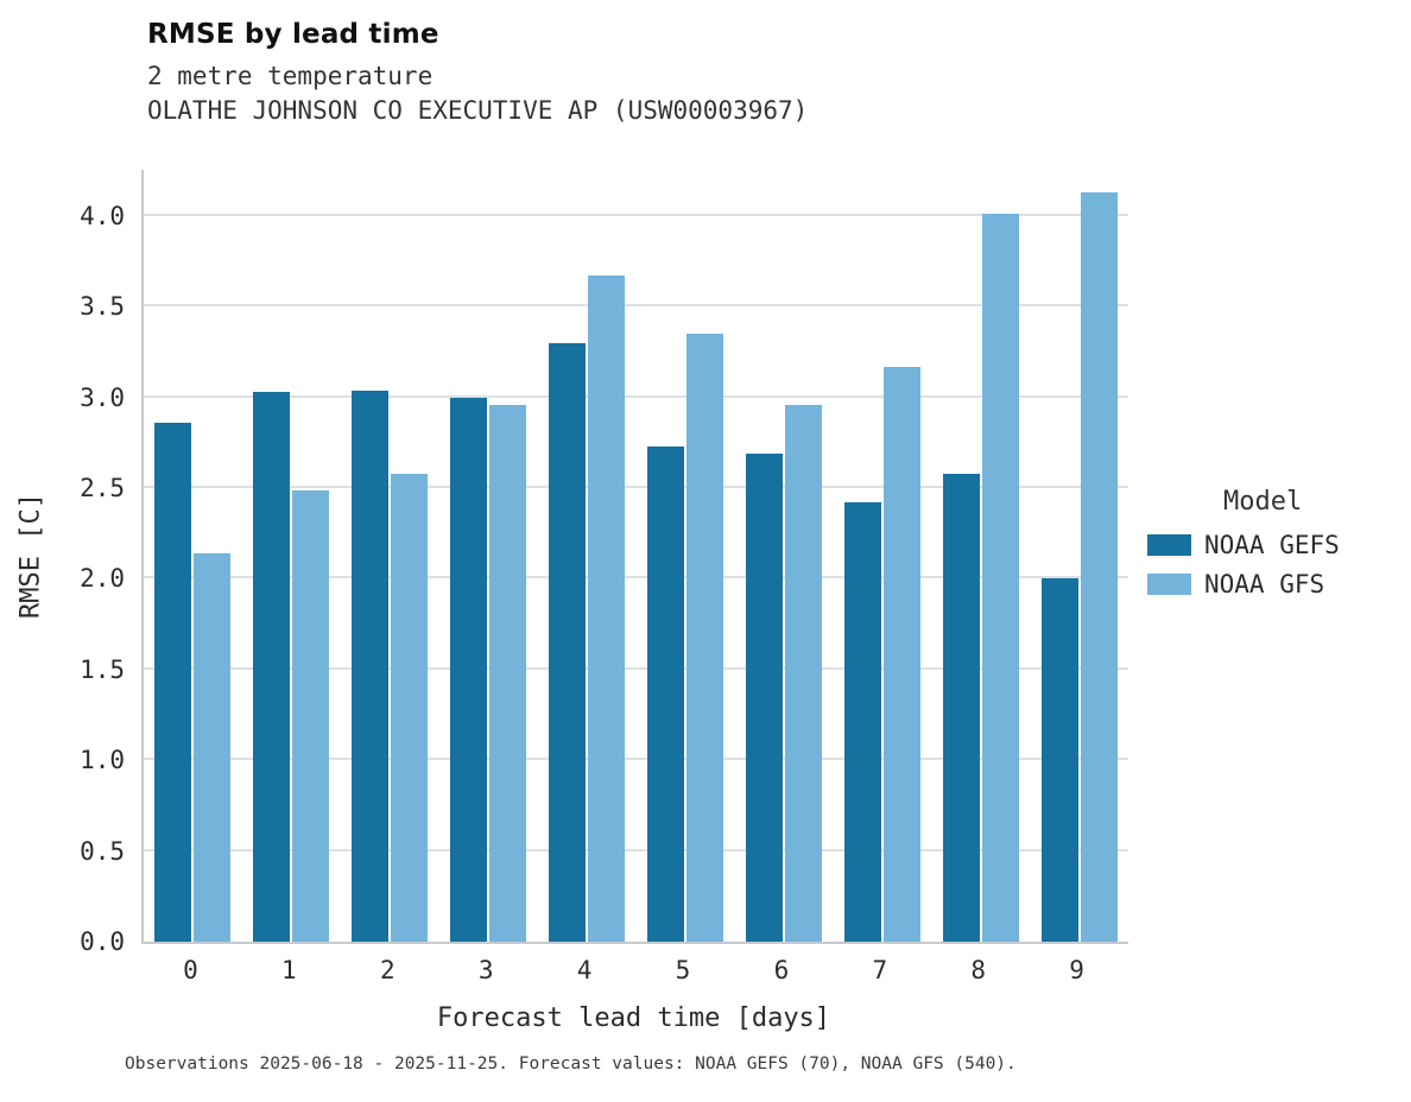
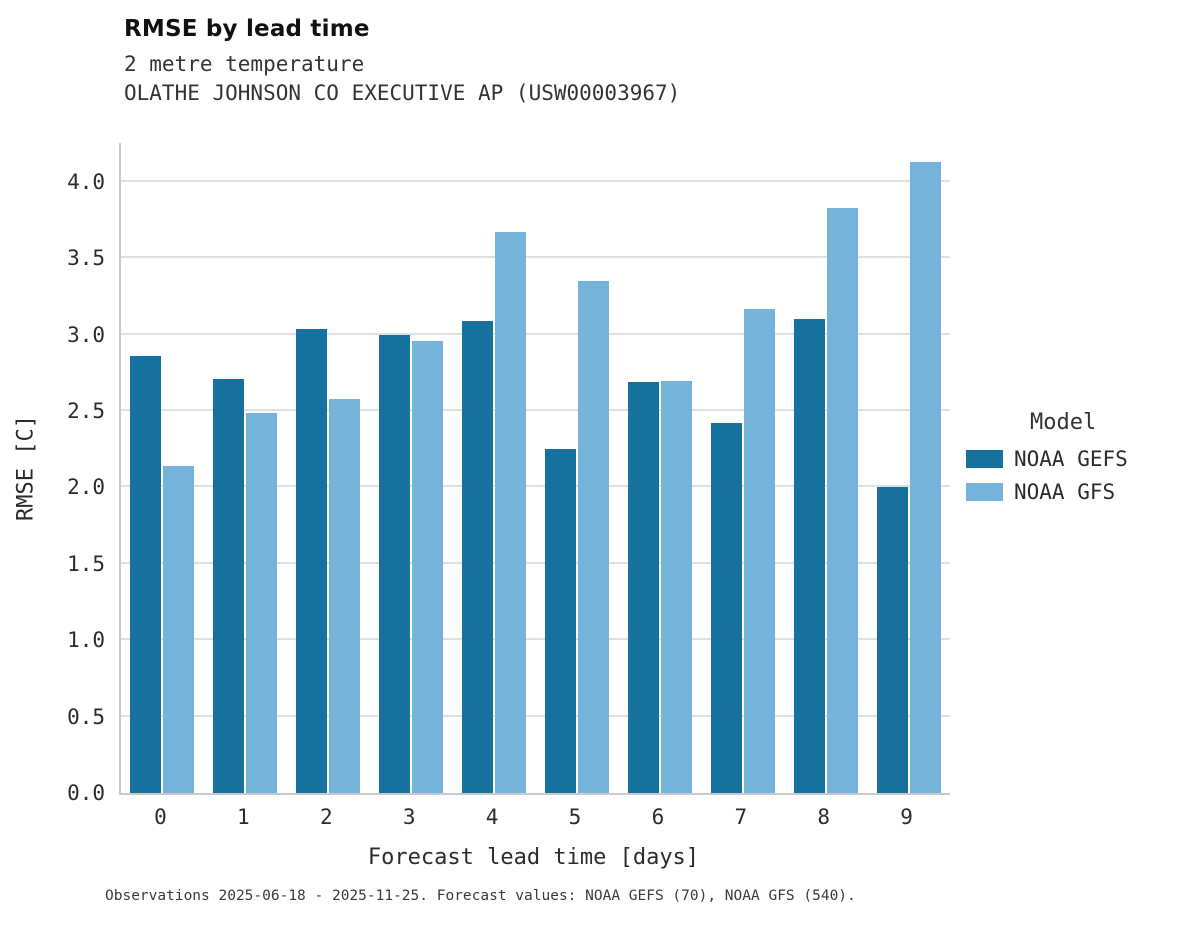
NOAA GEFS/1: 3.03 -> 2.71
NOAA GEFS/4: 3.30 -> 3.09
NOAA GEFS/5: 2.73 -> 2.25
NOAA GFS/6: 2.96 -> 2.70
NOAA GEFS/8: 2.58 -> 3.10
NOAA GFS/8: 4.01 -> 3.83
